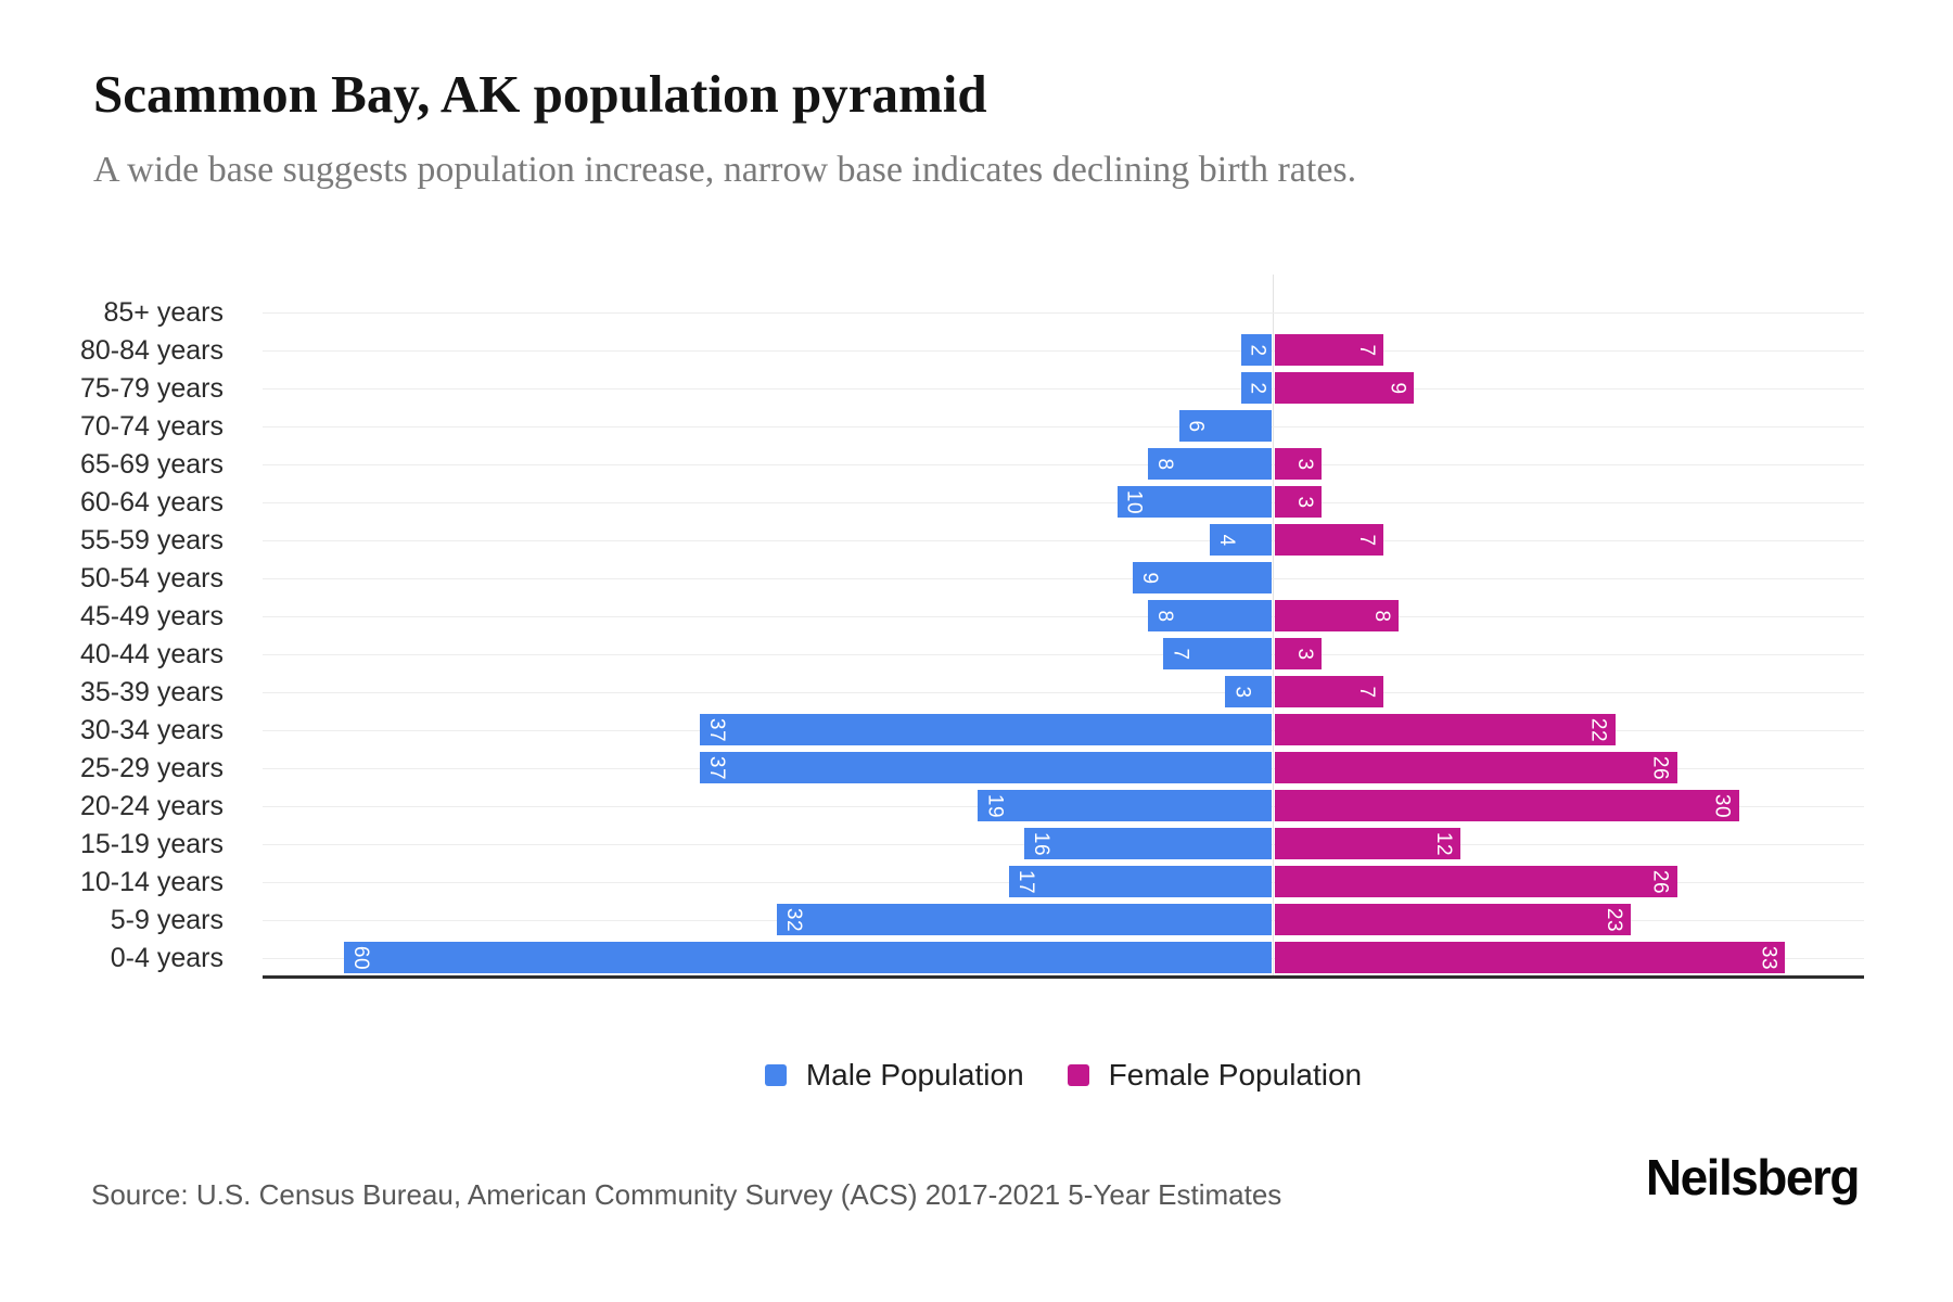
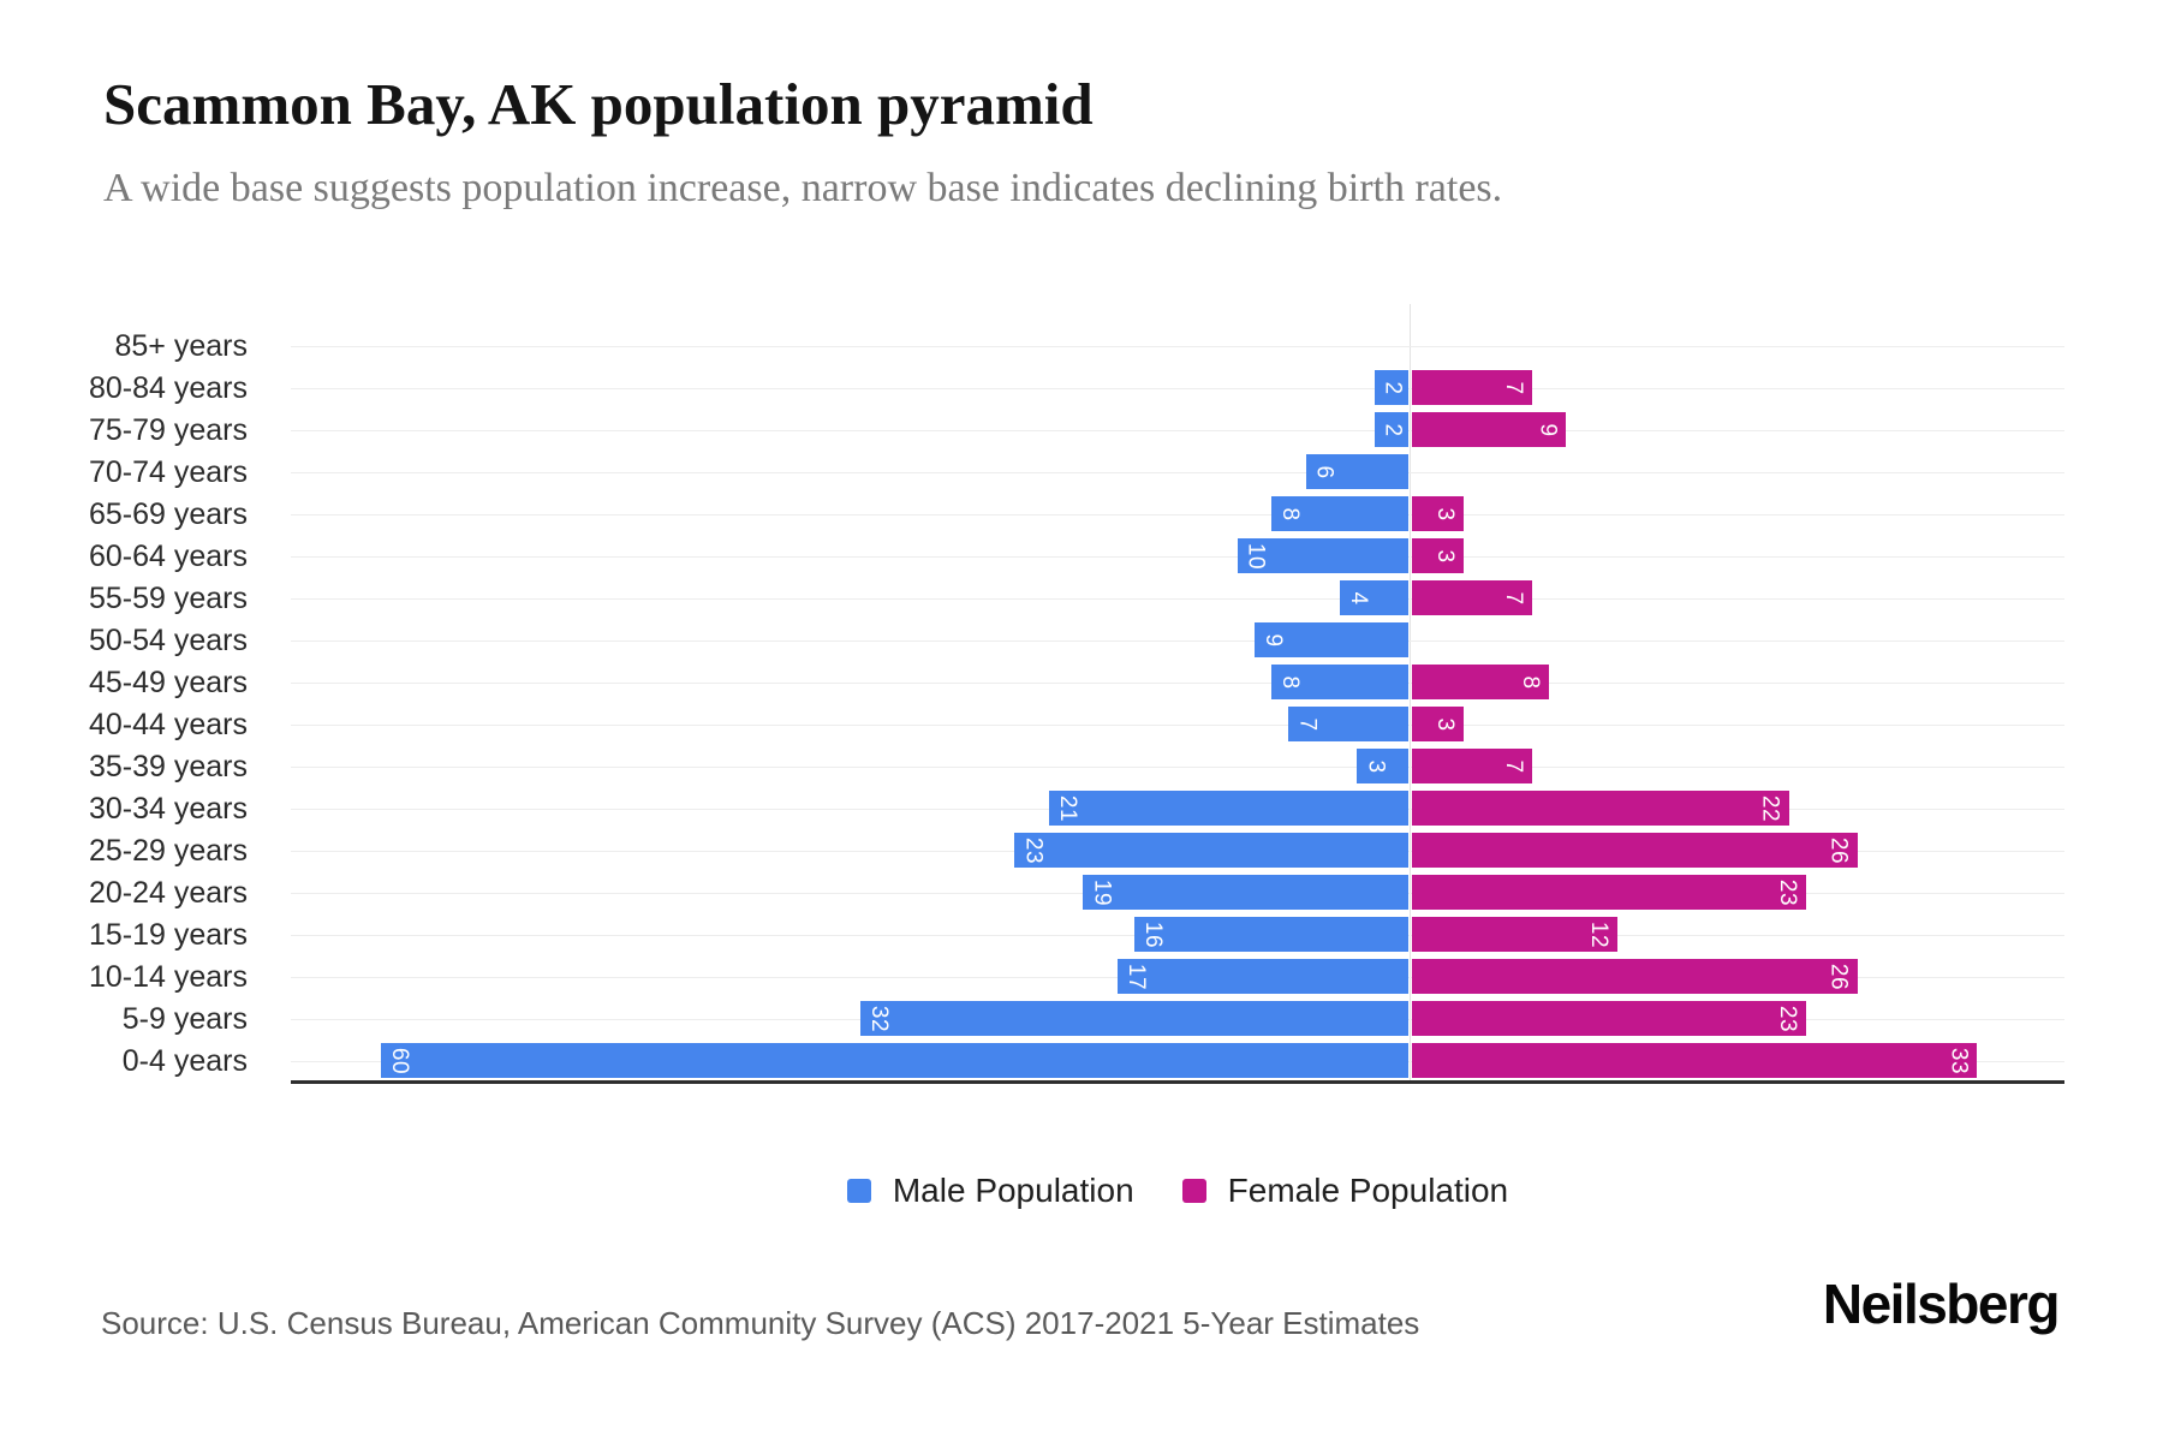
Male Population/30-34 years: 37 -> 21
Male Population/25-29 years: 37 -> 23
Female Population/20-24 years: 30 -> 23
